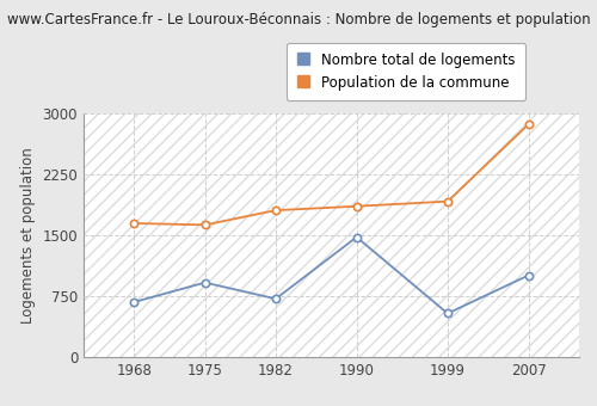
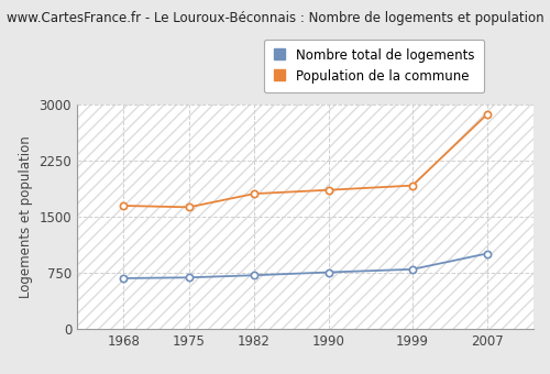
Nombre total de logements/1975: 920 -> 690
Nombre total de logements/1990: 1480 -> 760
Nombre total de logements/1999: 540 -> 800
